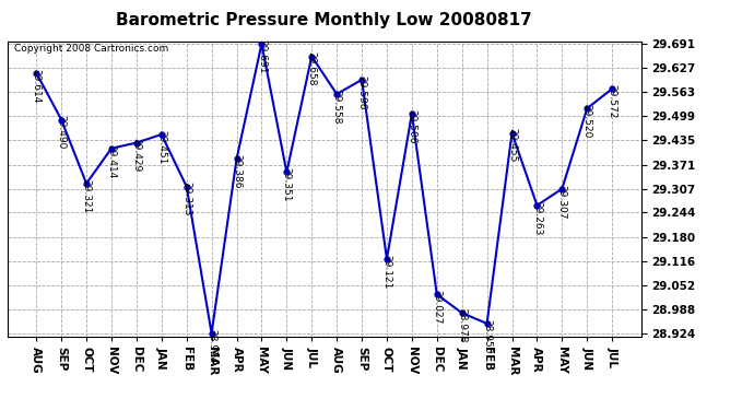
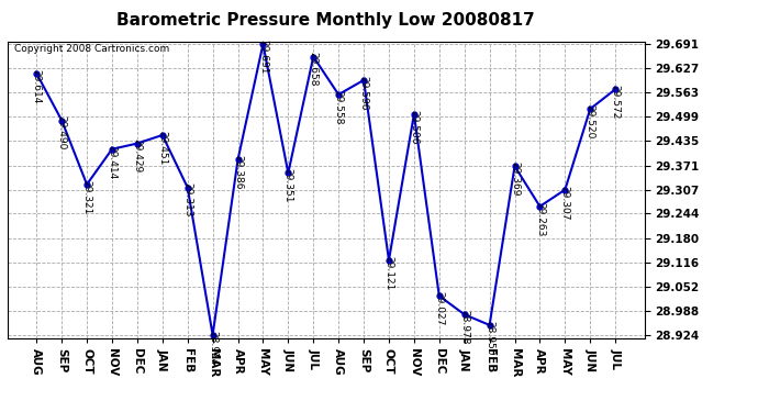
MAR: 29.455 -> 29.369
